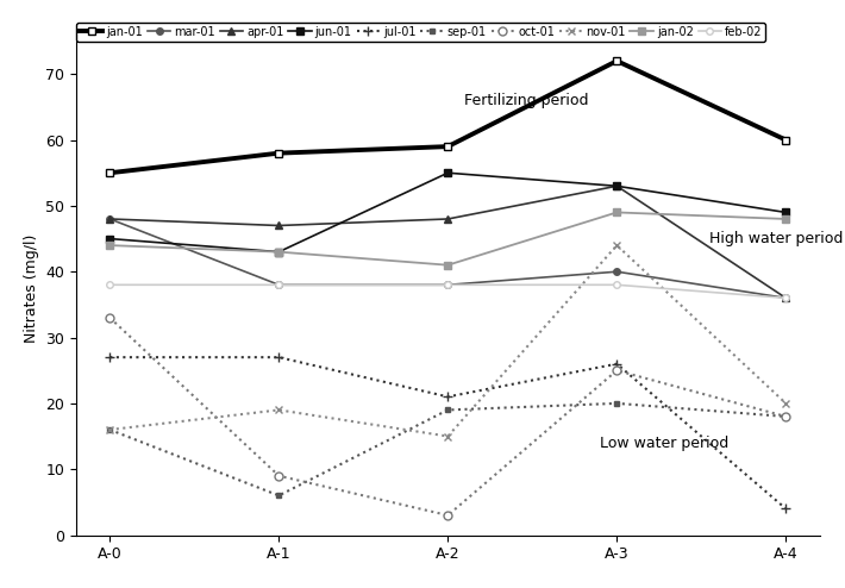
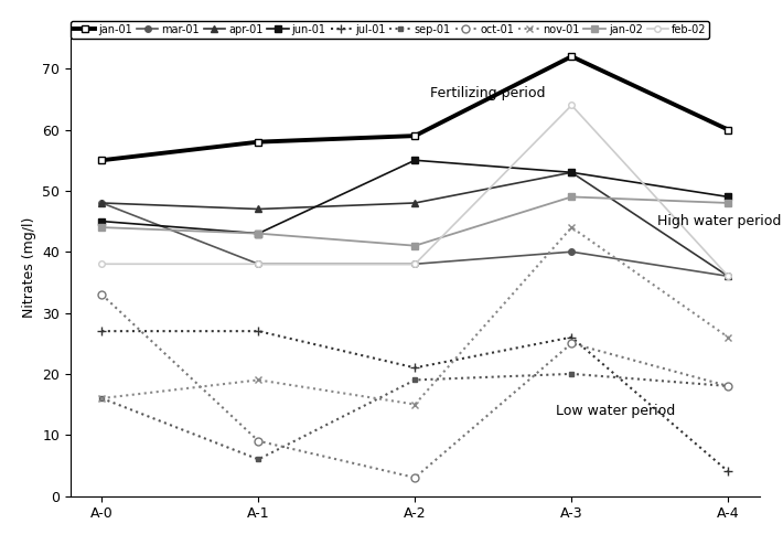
feb-02/A-3: 38 -> 64
nov-01/A-4: 20 -> 26
